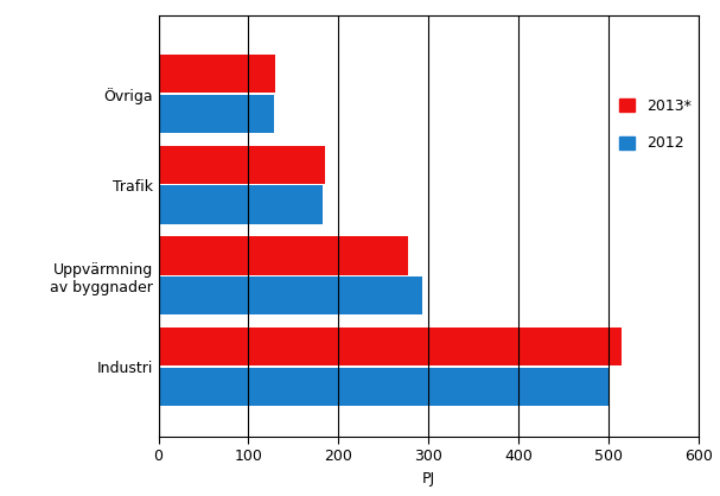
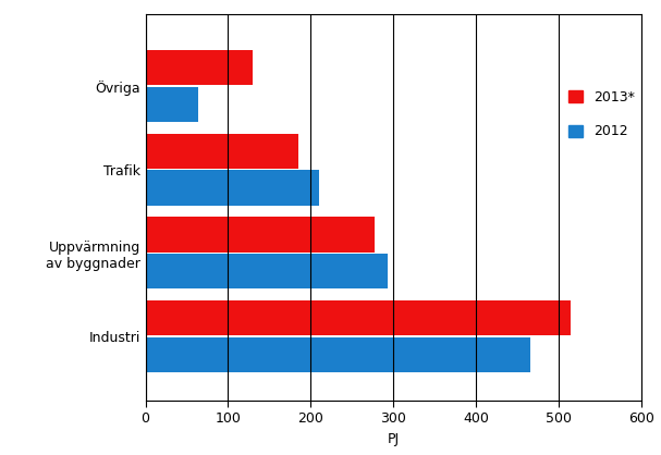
2012/Övriga: 128 -> 64
2012/Trafik: 183 -> 210
2012/Industri: 500 -> 466
